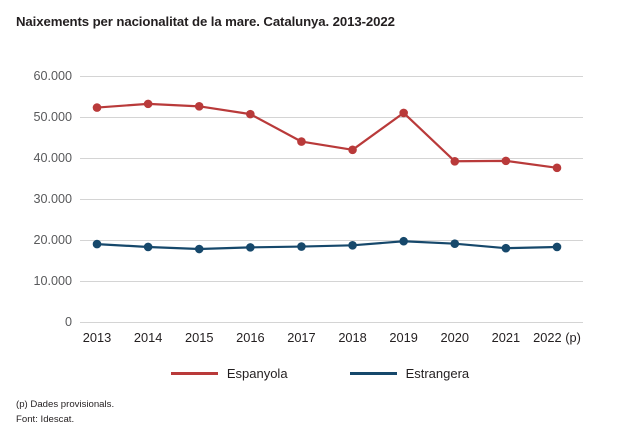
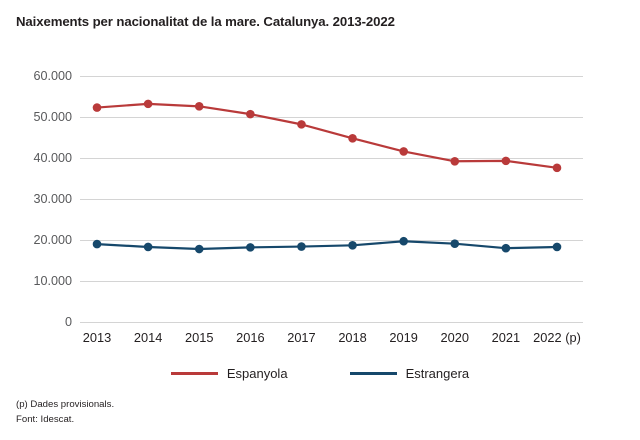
Espanyola/2017: 44000 -> 48000
Espanyola/2018: 42000 -> 45000
Espanyola/2019: 51000 -> 42000
